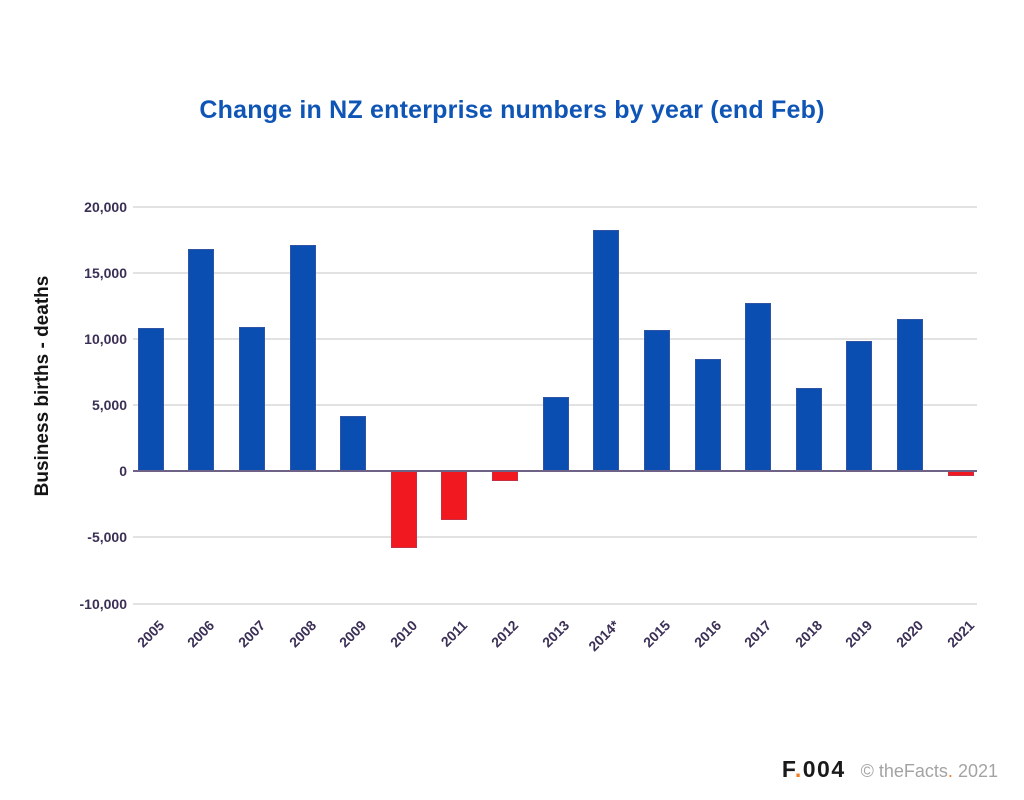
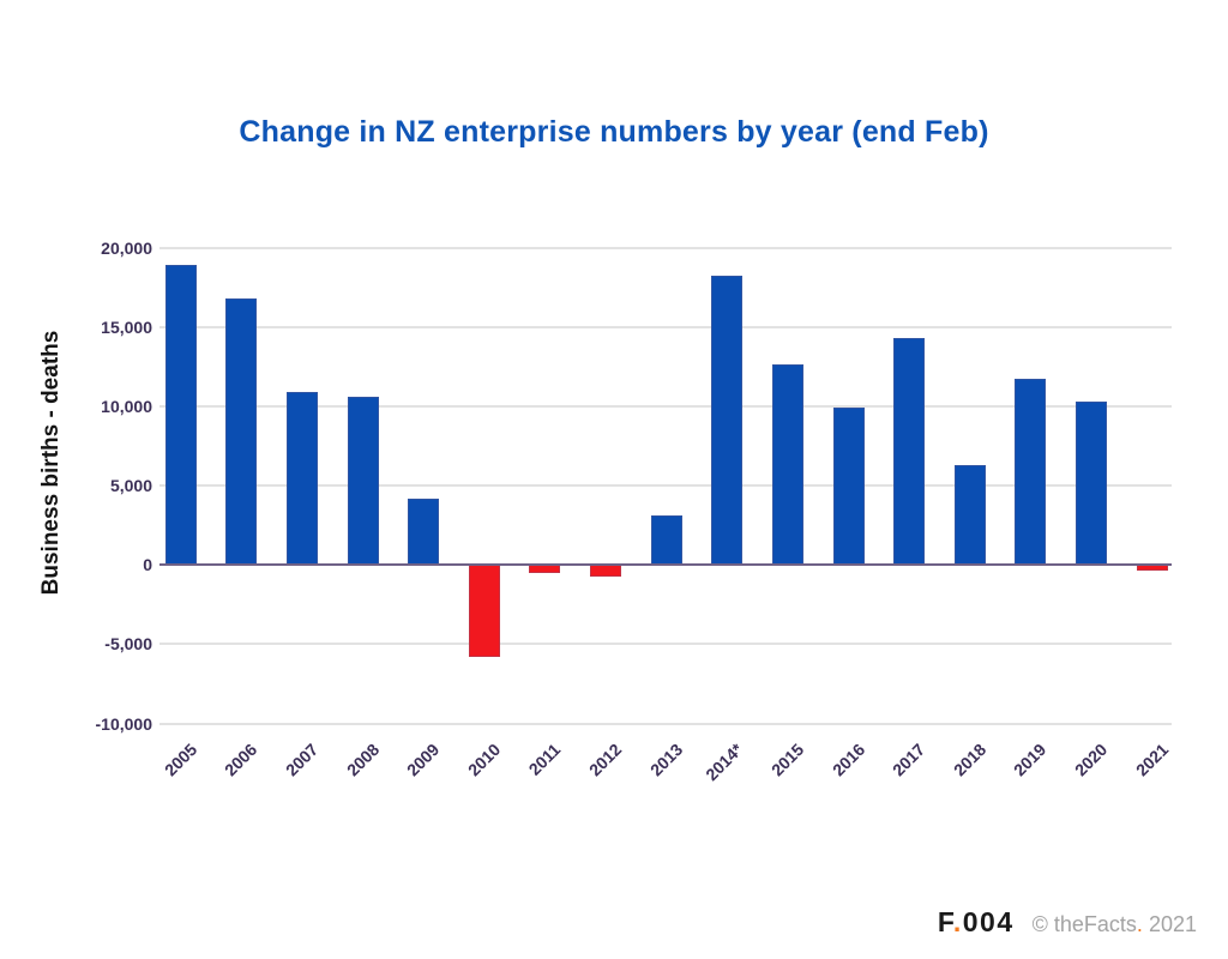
2005: 10800 -> 18900
2008: 17100 -> 10600
2011: -3700 -> -500
2013: 5600 -> 3100
2015: 10700 -> 12600
2016: 8500 -> 9900
2017: 12700 -> 14300
2019: 9800 -> 11700
2020: 11500 -> 10300
